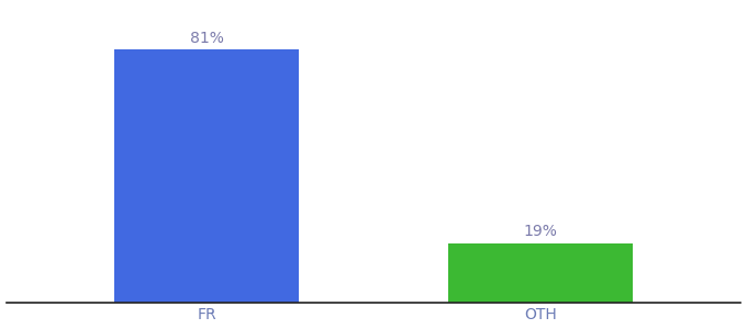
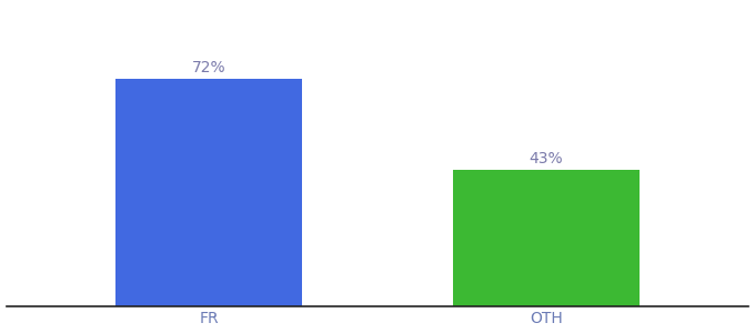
FR: 81% -> 72%
OTH: 19% -> 43%
